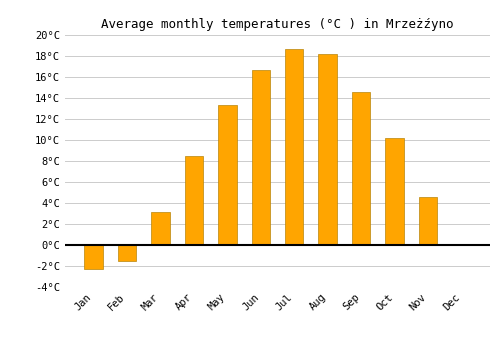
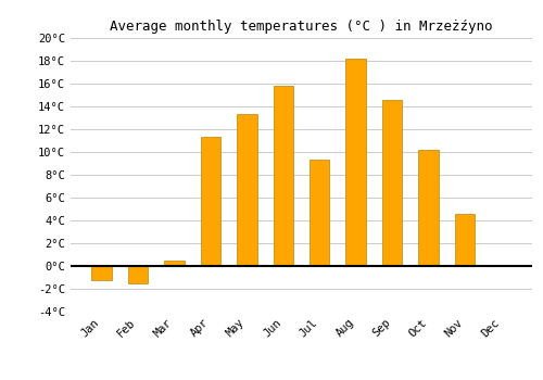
Jan: -2.3°C -> -1.2°C
Mar: 3.1°C -> 0.5°C
Apr: 8.5°C -> 11.3°C
Jun: 16.7°C -> 15.8°C
Jul: 18.7°C -> 9.3°C
